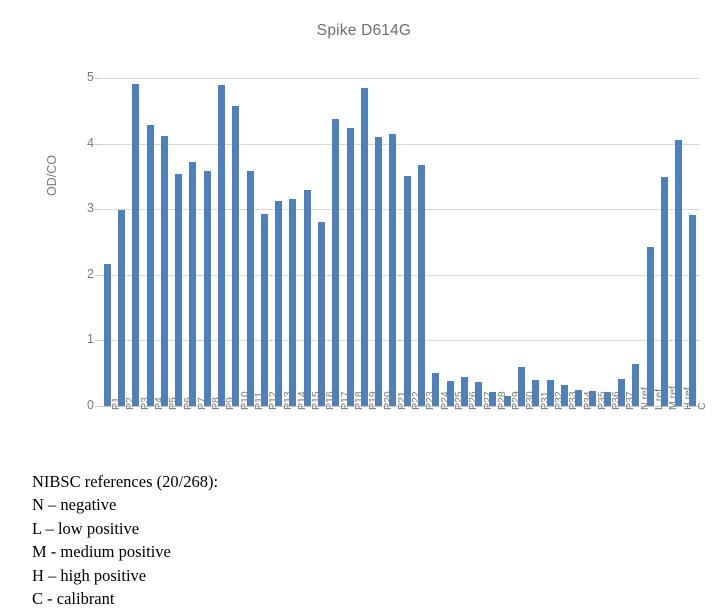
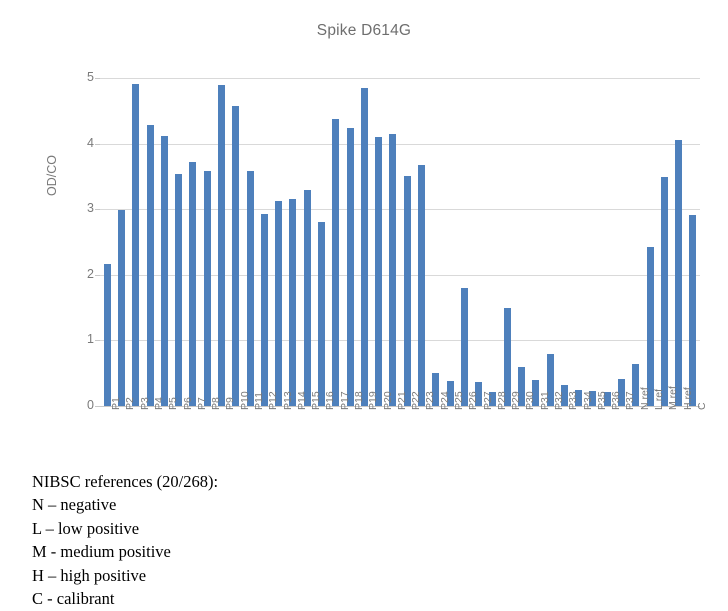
P26: 0.4 -> 1.8
P29: 0.1 -> 1.5
P32: 0.4 -> 0.8
